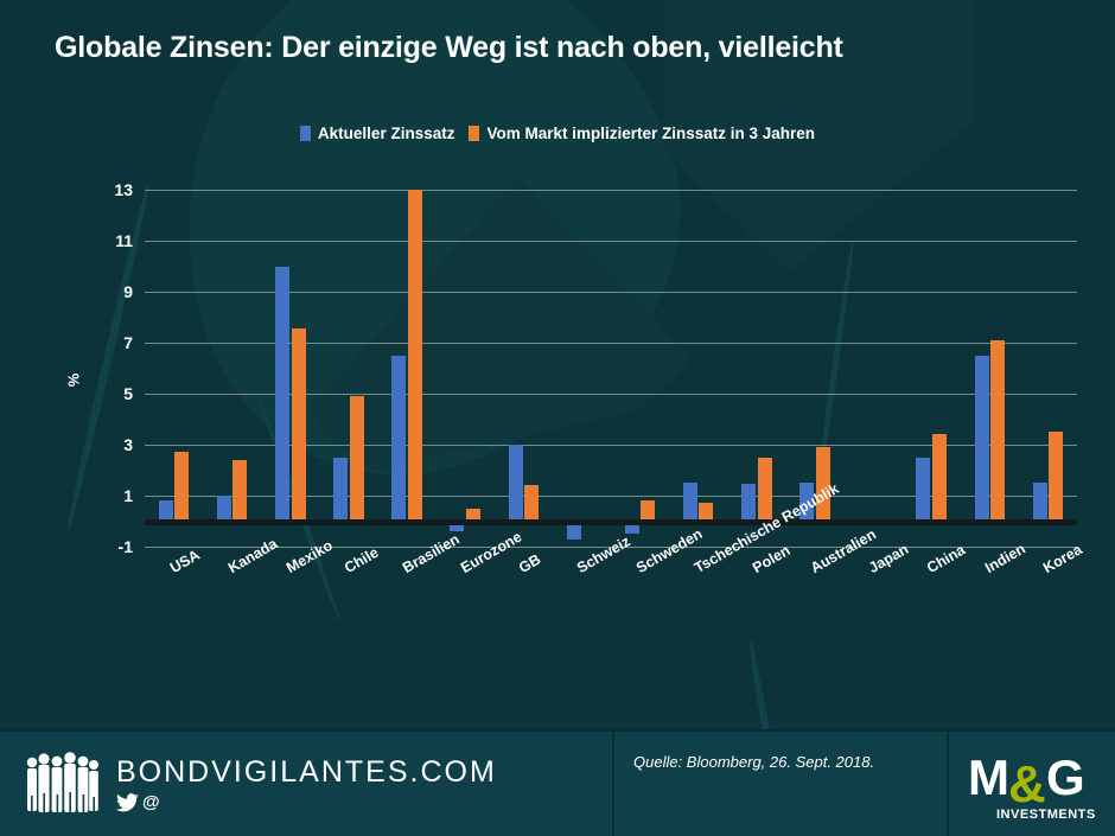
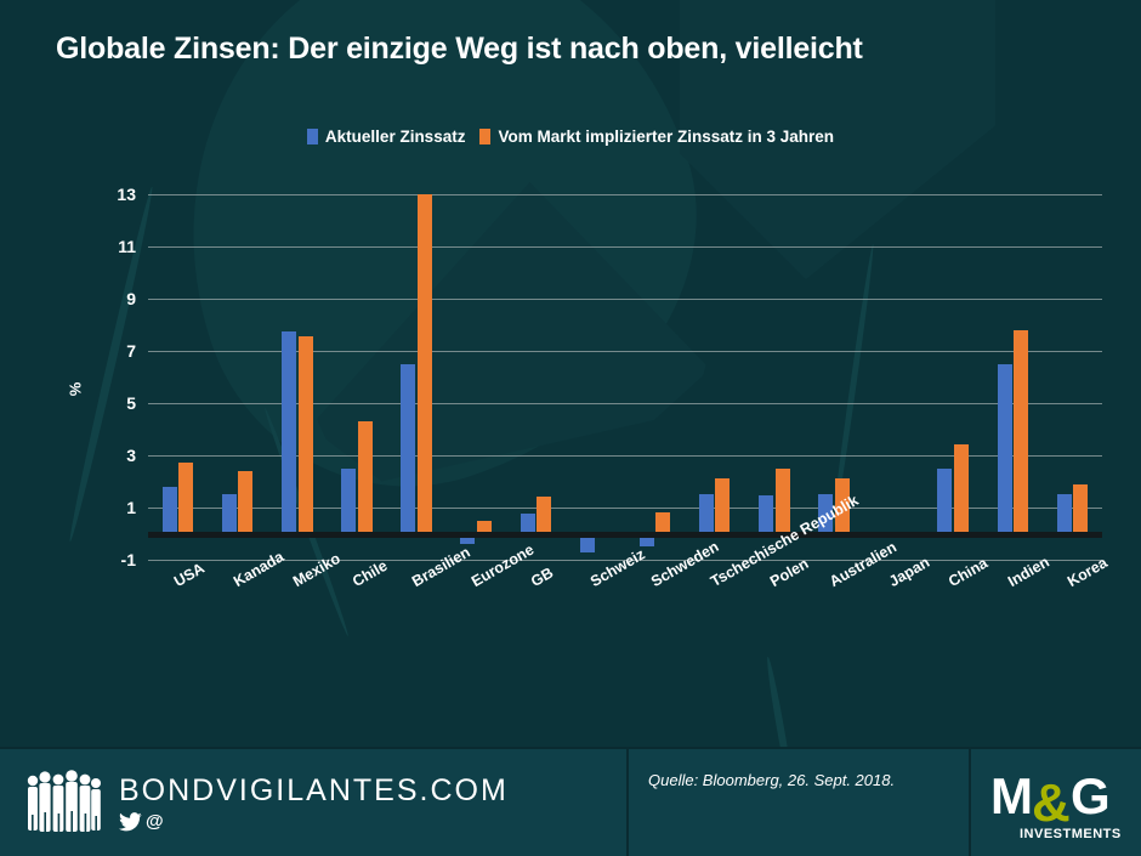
Aktueller Zinssatz/USA: 0.8 -> 1.8
Aktueller Zinssatz/Kanada: 1.0 -> 1.5
Aktueller Zinssatz/Mexiko: 10.0 -> 7.8
Vom Markt implizierter Zinssatz in 3 Jahren/Chile: 4.9 -> 4.3
Aktueller Zinssatz/GB: 3.0 -> 0.8
Vom Markt implizierter Zinssatz in 3 Jahren/Tschechische Republik: 0.7 -> 2.1
Vom Markt implizierter Zinssatz in 3 Jahren/Australien: 2.9 -> 2.1
Vom Markt implizierter Zinssatz in 3 Jahren/Indien: 7.1 -> 7.8
Vom Markt implizierter Zinssatz in 3 Jahren/Korea: 3.5 -> 1.9
